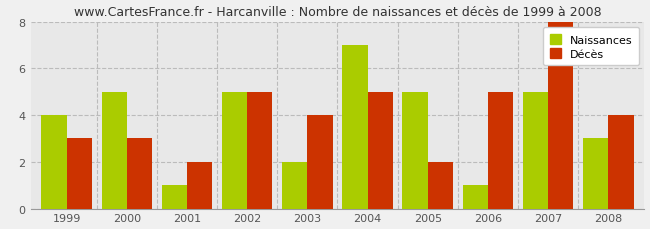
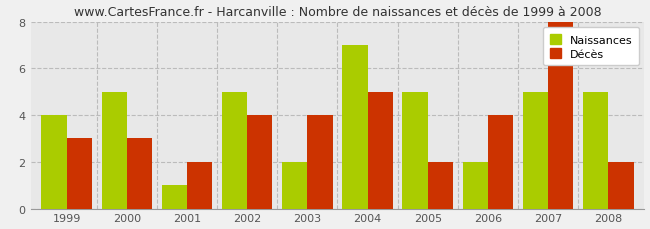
Décès/2002: 5 -> 4
Naissances/2006: 1 -> 2
Décès/2006: 5 -> 4
Naissances/2008: 3 -> 5
Décès/2008: 4 -> 2
